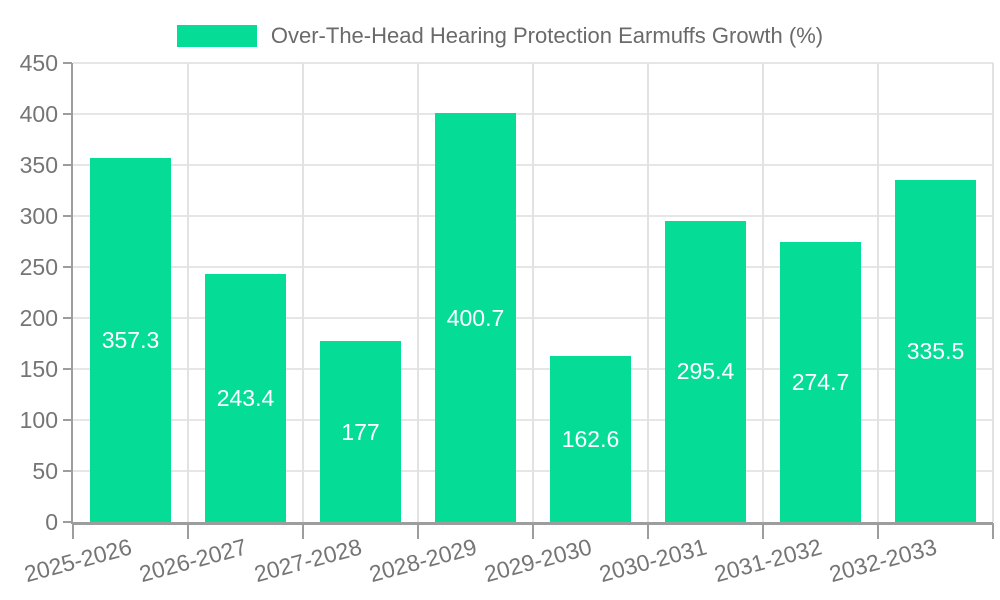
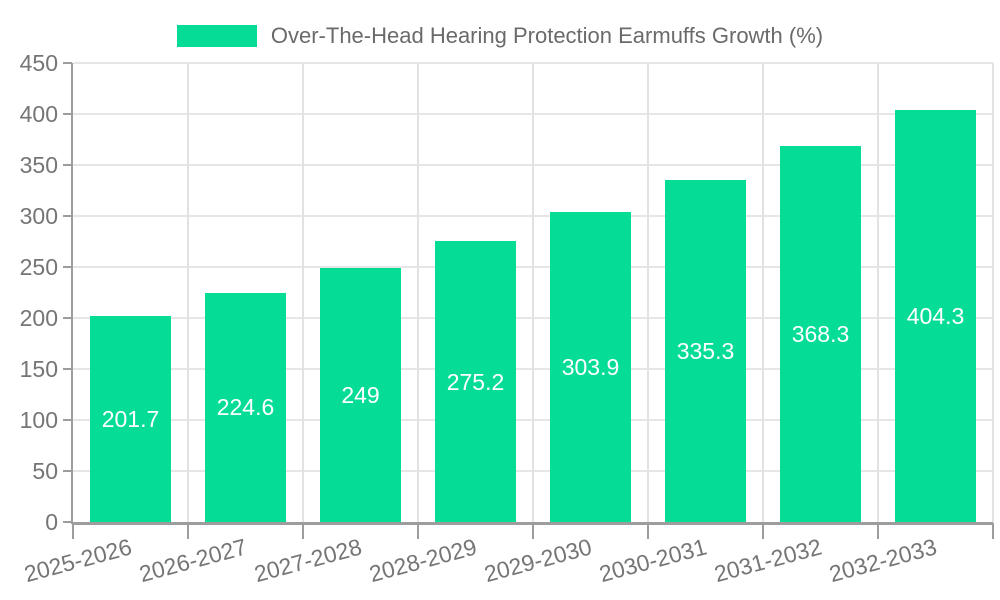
2025-2026: 357.3 -> 201.7
2026-2027: 243.4 -> 224.6
2027-2028: 177 -> 249
2028-2029: 400.7 -> 275.2
2029-2030: 162.6 -> 303.9
2030-2031: 295.4 -> 335.3
2031-2032: 274.7 -> 368.3
2032-2033: 335.5 -> 404.3
